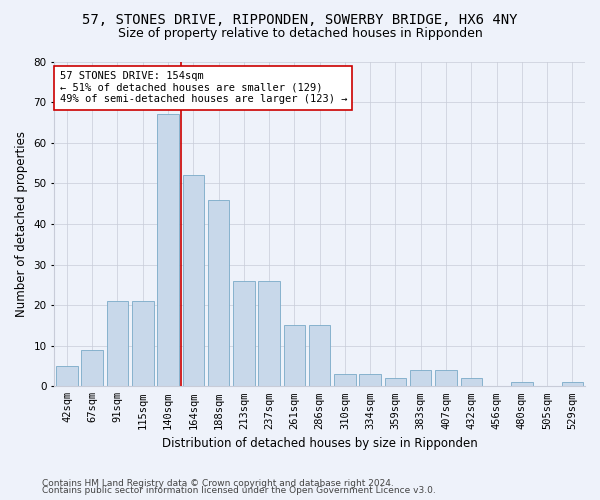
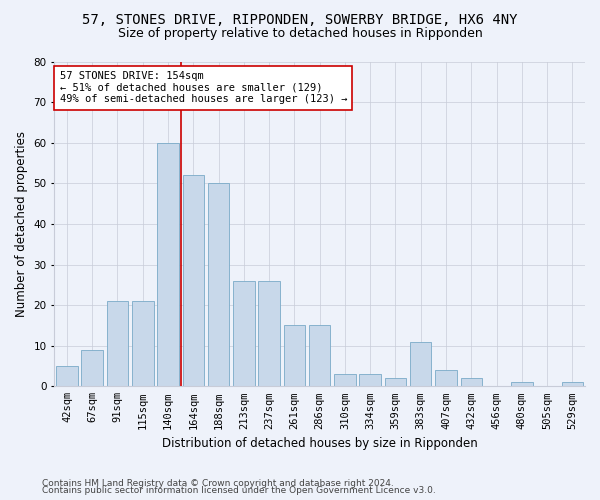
140sqm: 67 -> 60
188sqm: 46 -> 50
383sqm: 4 -> 11
